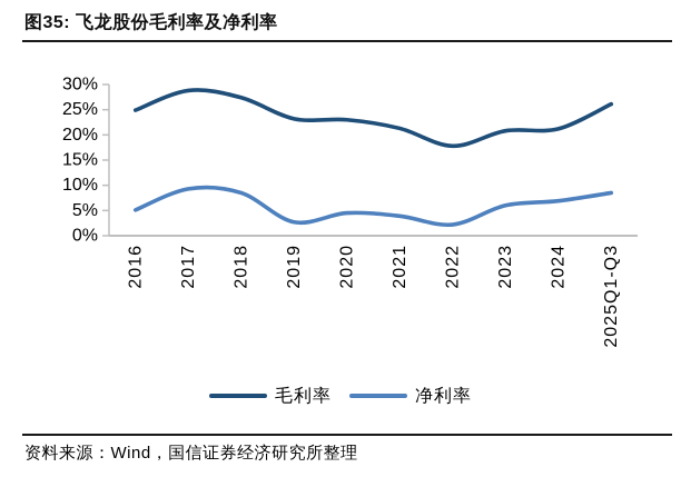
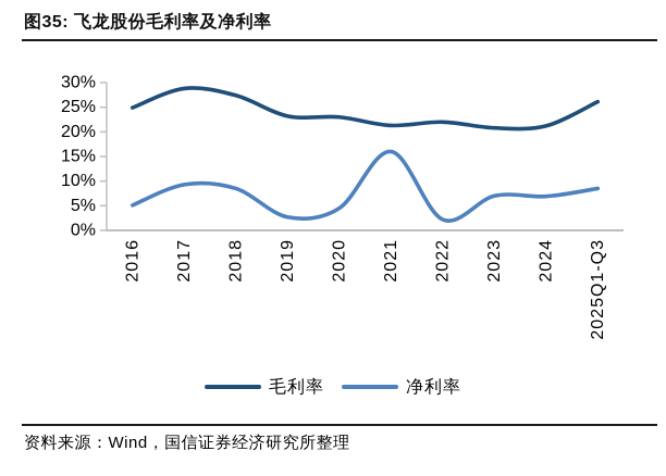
净利率/2021: 4% -> 16%
毛利率/2022: 18% -> 22%
净利率/2023: 6% -> 7%
